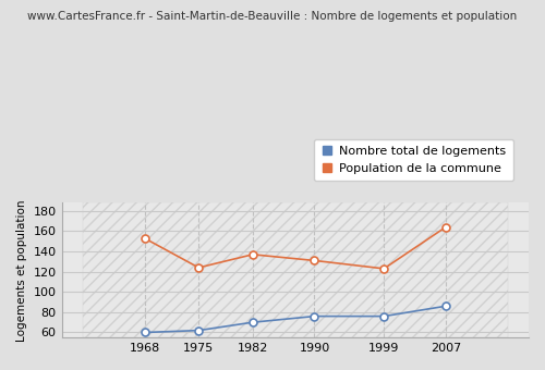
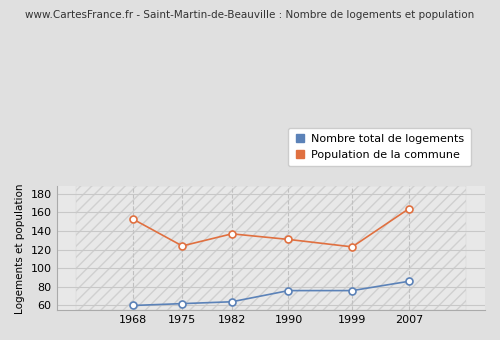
Nombre total de logements/1982: 70 -> 64
